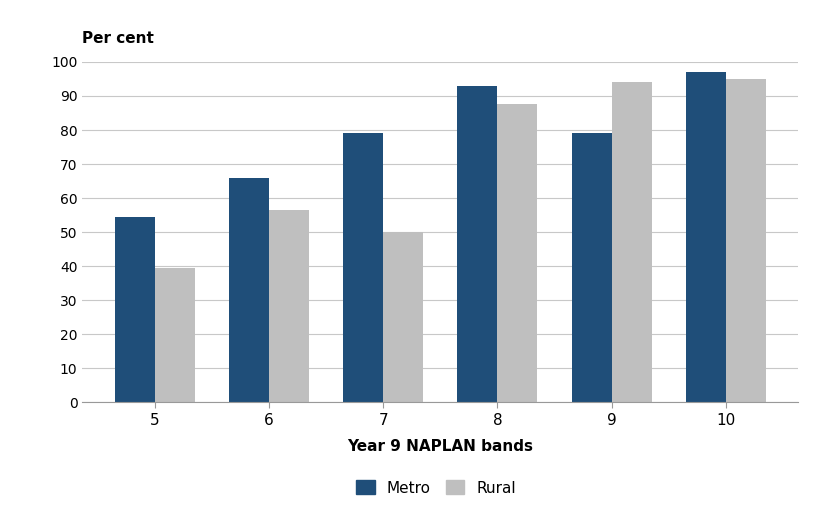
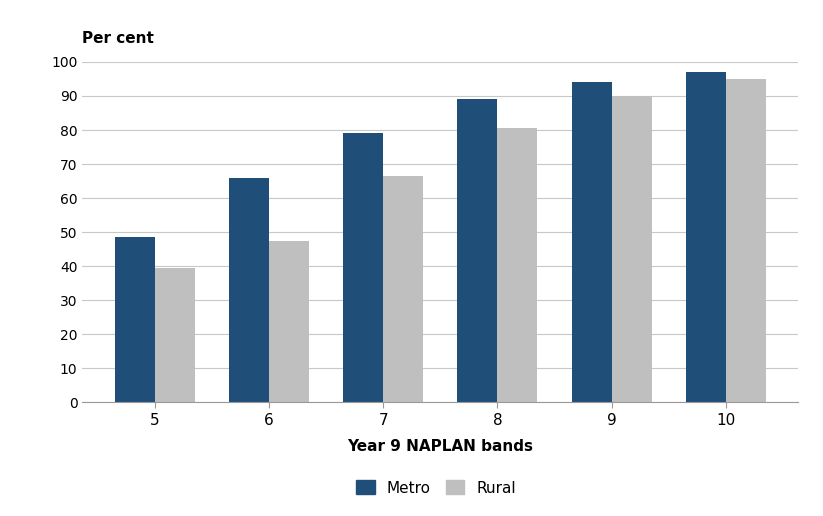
Metro/5: 54.5 -> 48.5
Rural/6: 56.5 -> 47.5
Rural/7: 50.0 -> 66.5
Metro/8: 93.0 -> 89.0
Rural/8: 87.5 -> 80.5
Metro/9: 79.0 -> 94.0
Rural/9: 94.0 -> 90.0
